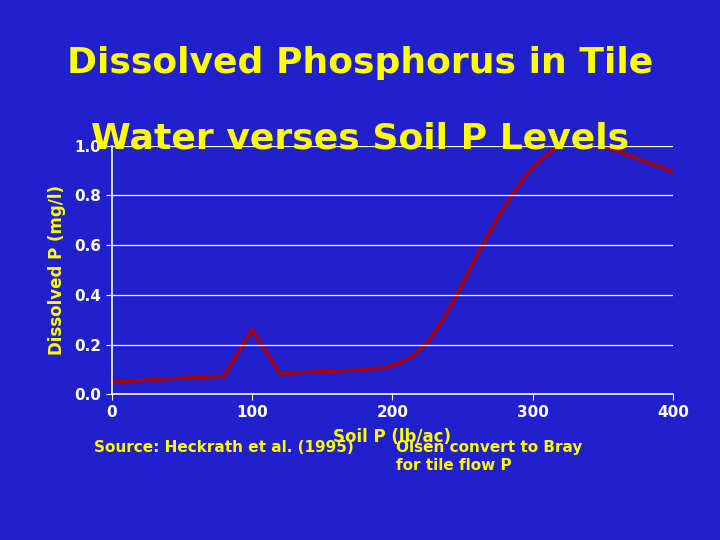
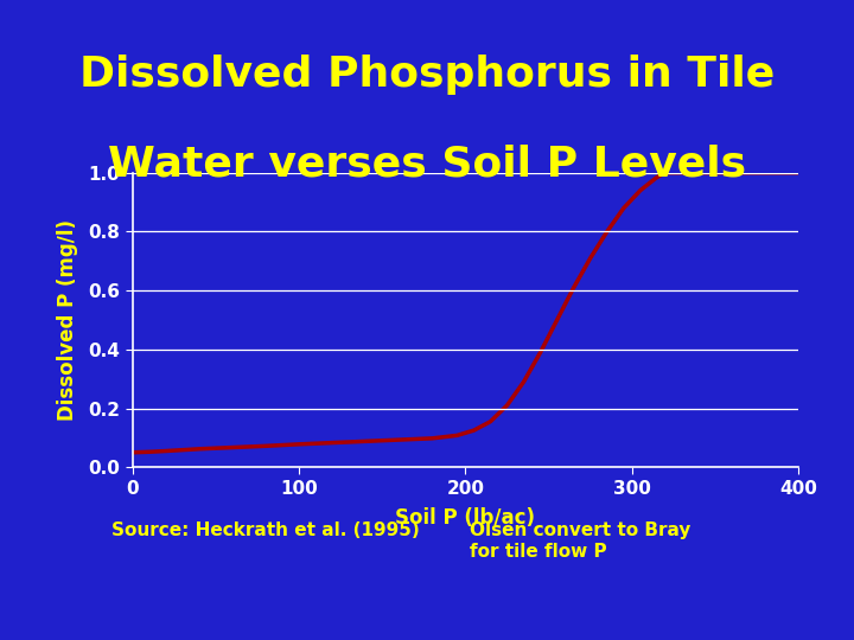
100: 0.260 -> 0.078
400: 0.895 -> 1.000
